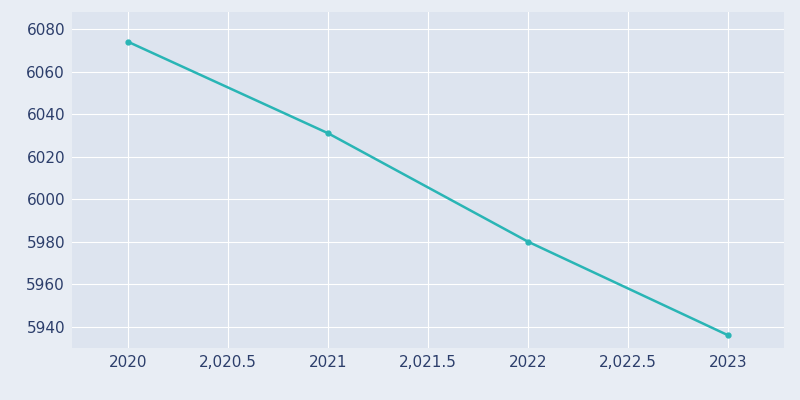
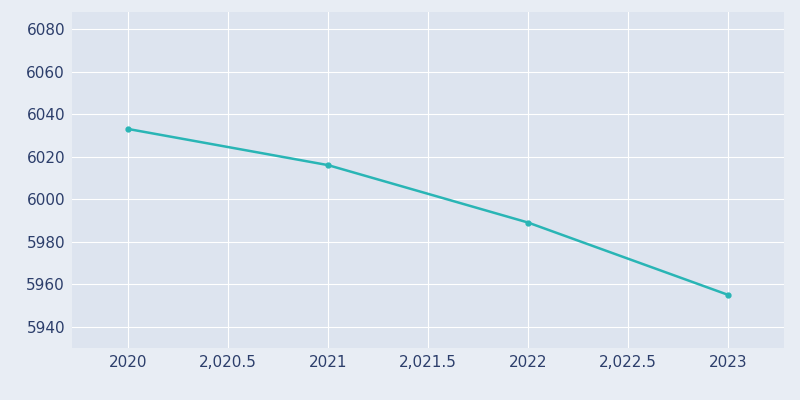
2020: 6074 -> 6033
2021: 6031 -> 6016
2022: 5980 -> 5989
2023: 5936 -> 5955
